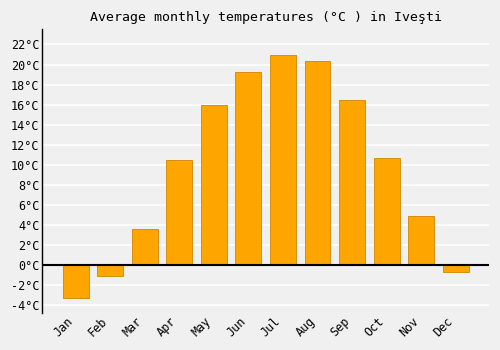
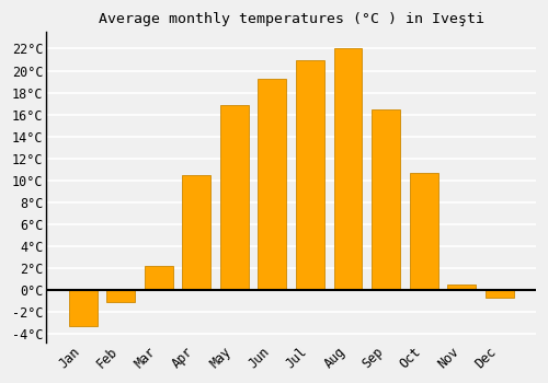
Mar: 3.6°C -> 2.2°C
May: 16.0°C -> 16.9°C
Aug: 20.4°C -> 22.0°C
Nov: 4.9°C -> 0.5°C
